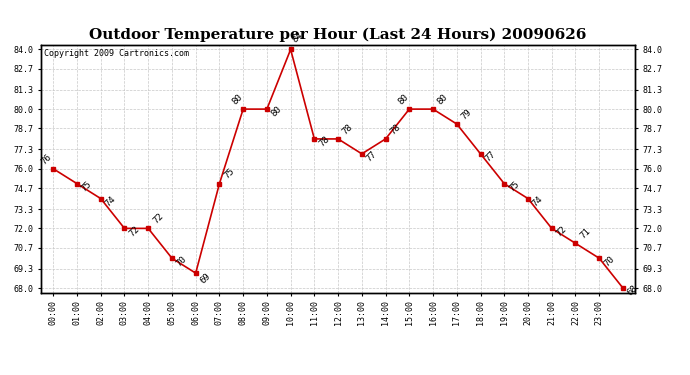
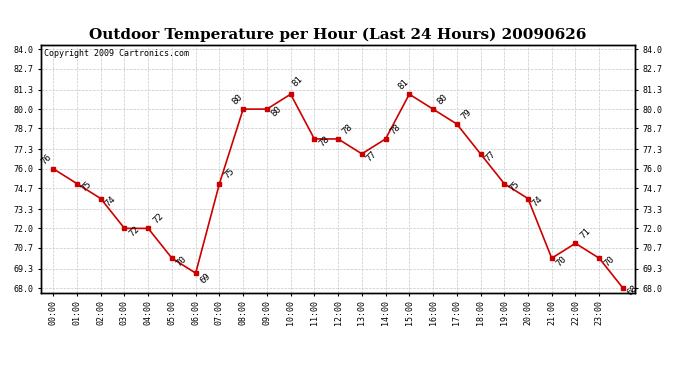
10:00: 84 -> 81
15:00: 80 -> 81
21:00: 72 -> 70
